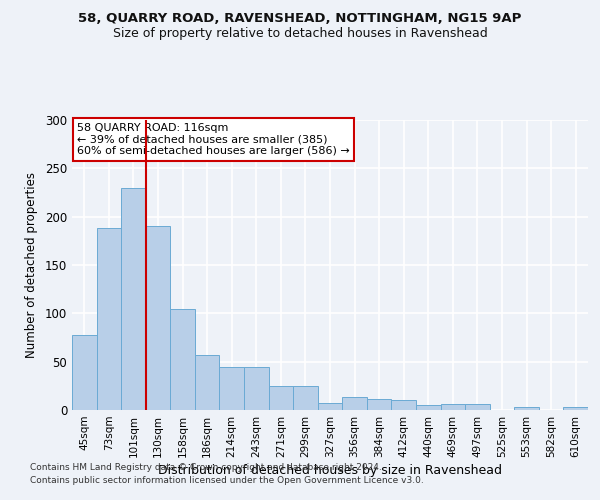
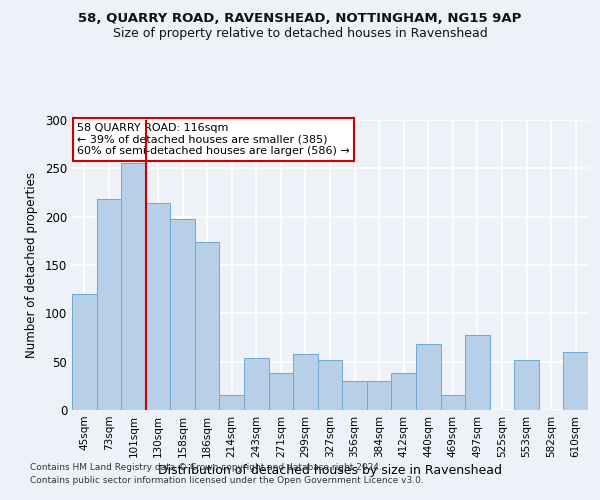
45sqm: 78 -> 120
73sqm: 188 -> 218
101sqm: 230 -> 256
130sqm: 190 -> 214
158sqm: 104 -> 198
186sqm: 57 -> 174
214sqm: 44 -> 16
243sqm: 44 -> 54
271sqm: 25 -> 38
299sqm: 25 -> 58
327sqm: 7 -> 52
356sqm: 13 -> 30
384sqm: 11 -> 30
412sqm: 10 -> 38
440sqm: 5 -> 68
469sqm: 6 -> 16
497sqm: 6 -> 78
553sqm: 3 -> 52
610sqm: 3 -> 60
